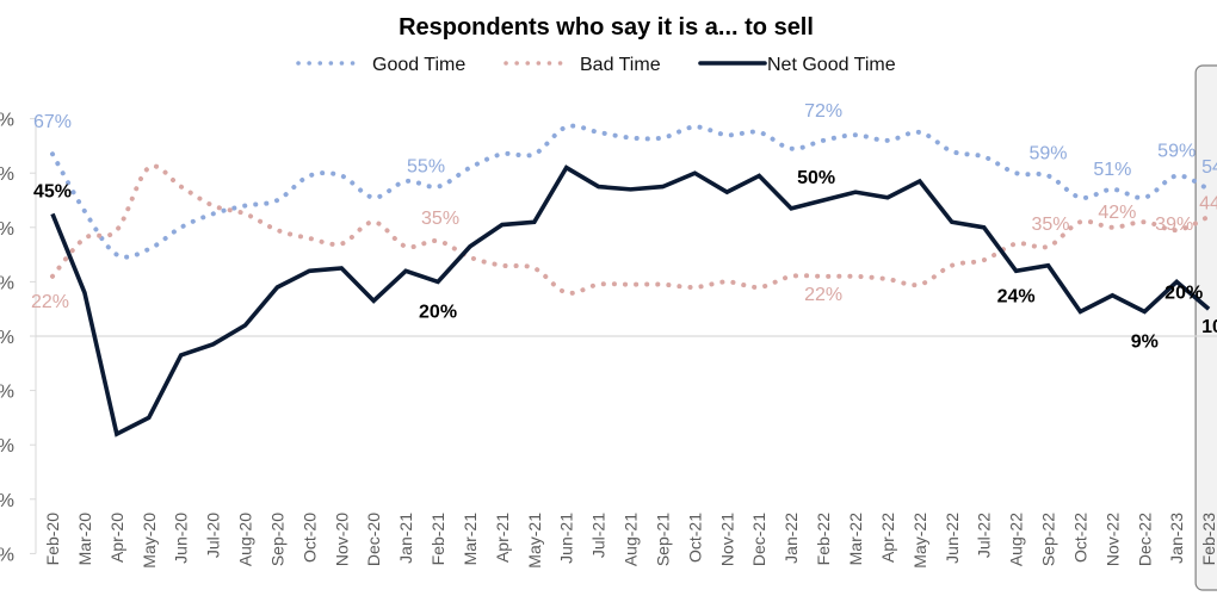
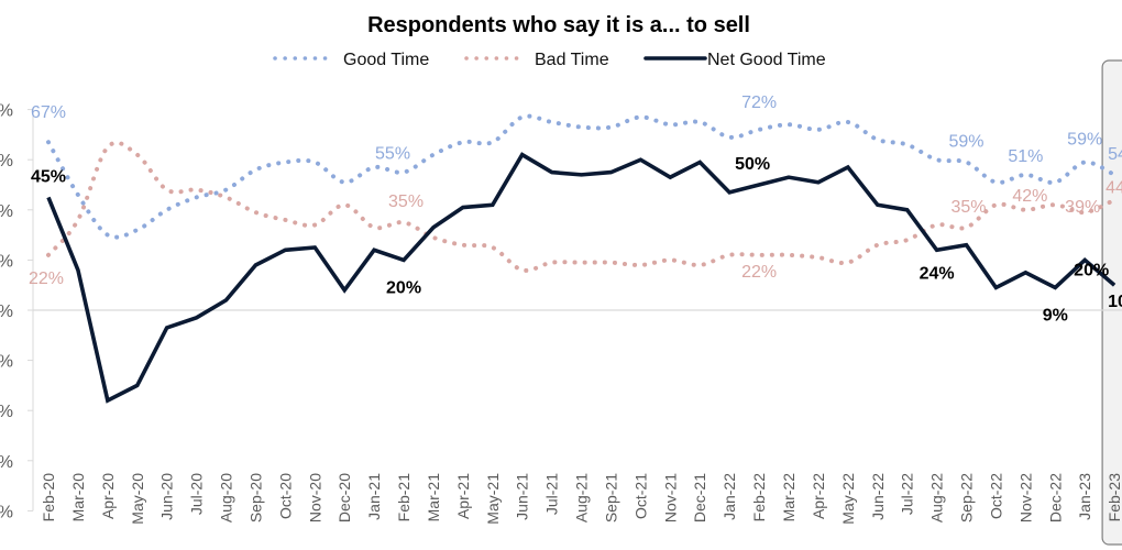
Bad Time/Apr-20: 39% -> 65%
Bad Time/Jun-20: 55% -> 48%
Good Time/Sep-20: 50% -> 56%
Net Good Time/Dec-20: 13% -> 8%
